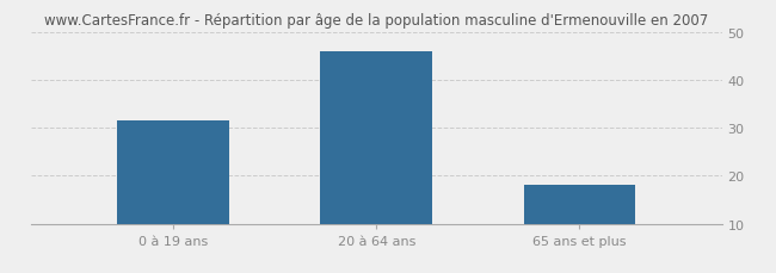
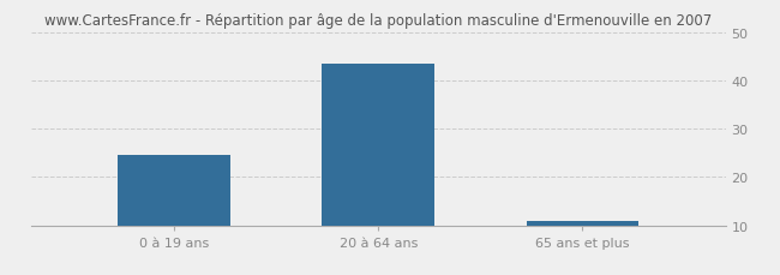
0 à 19 ans: 31.5 -> 24.5
20 à 64 ans: 46.0 -> 43.5
65 ans et plus: 18.0 -> 11.0
